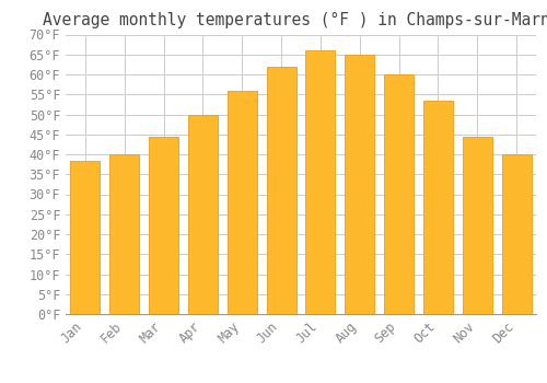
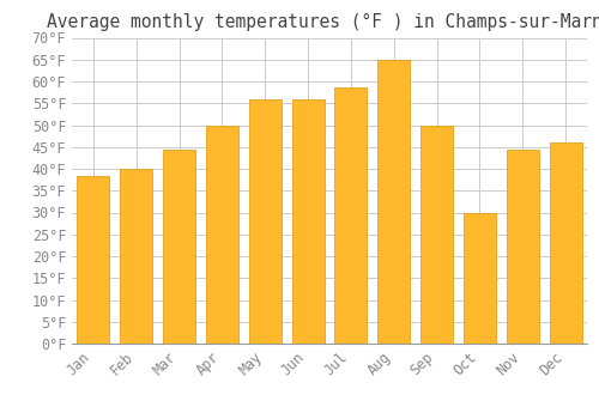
Jun: 62.0°F -> 56.0°F
Jul: 66.0°F -> 58.5°F
Sep: 60.0°F -> 50.0°F
Oct: 53.5°F -> 30.0°F
Dec: 40.0°F -> 46.0°F
